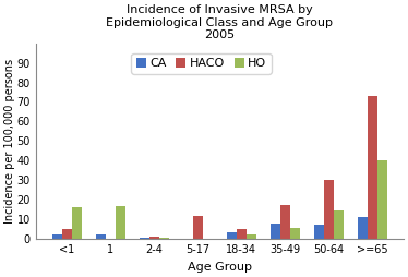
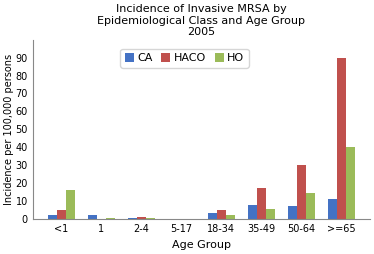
HO/1: 17 -> 1
HACO/5-17: 12 -> 0
HACO/>=65: 73 -> 90
